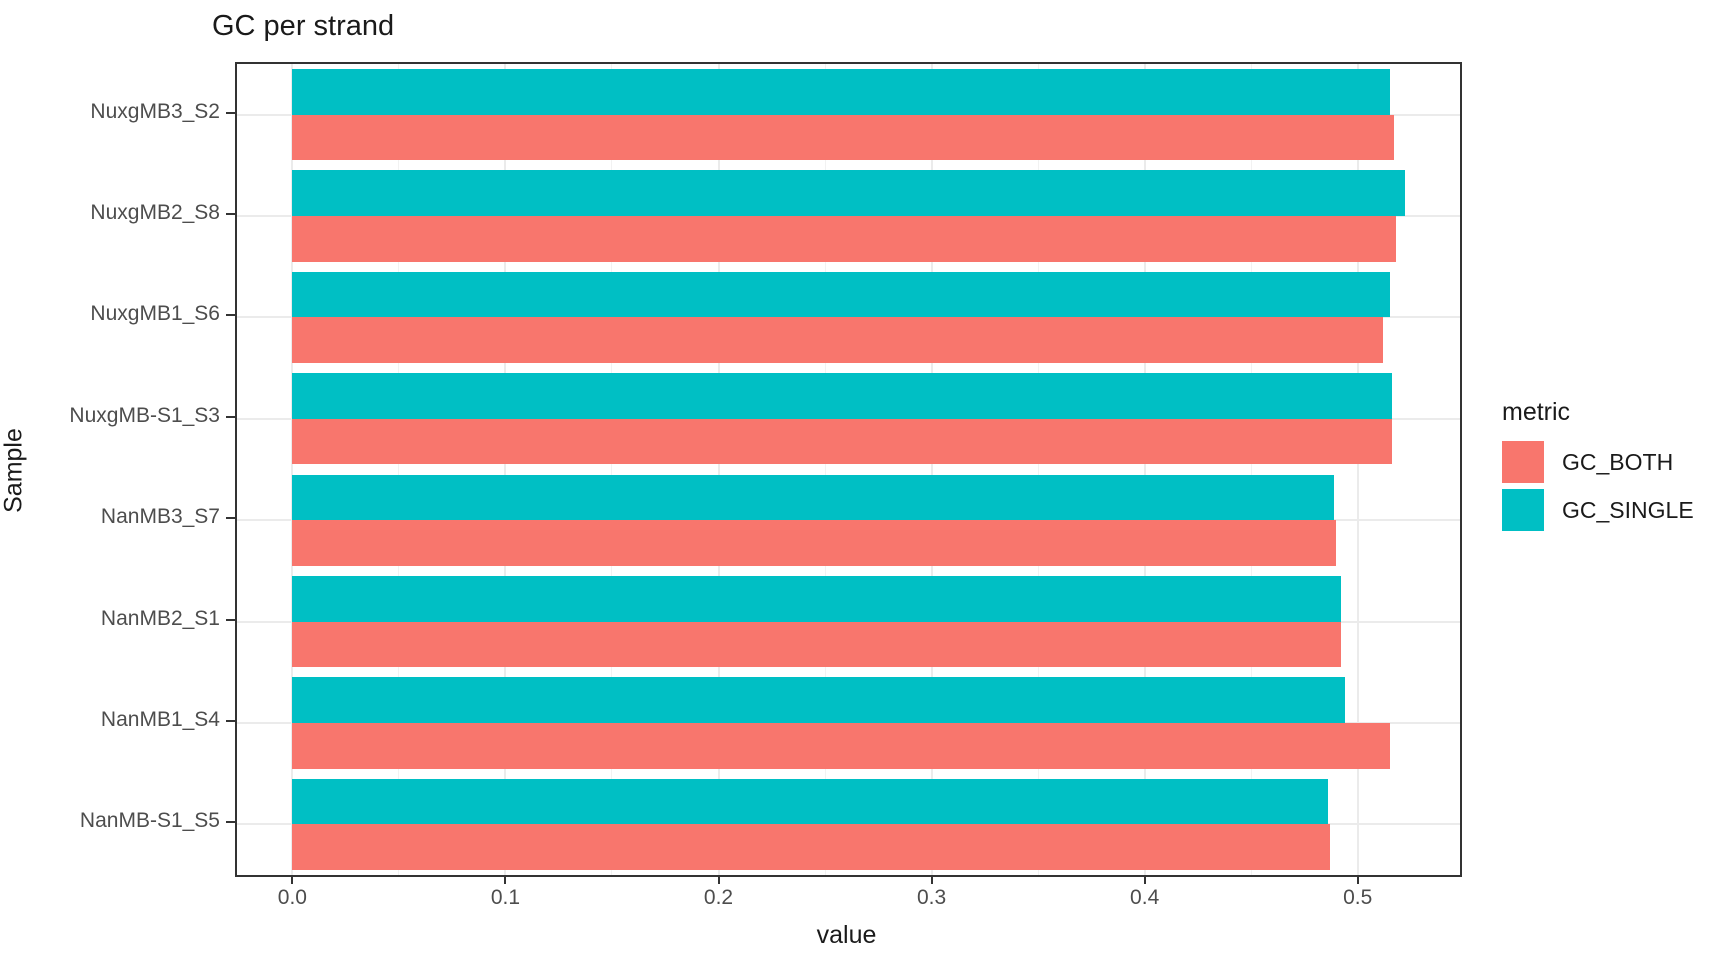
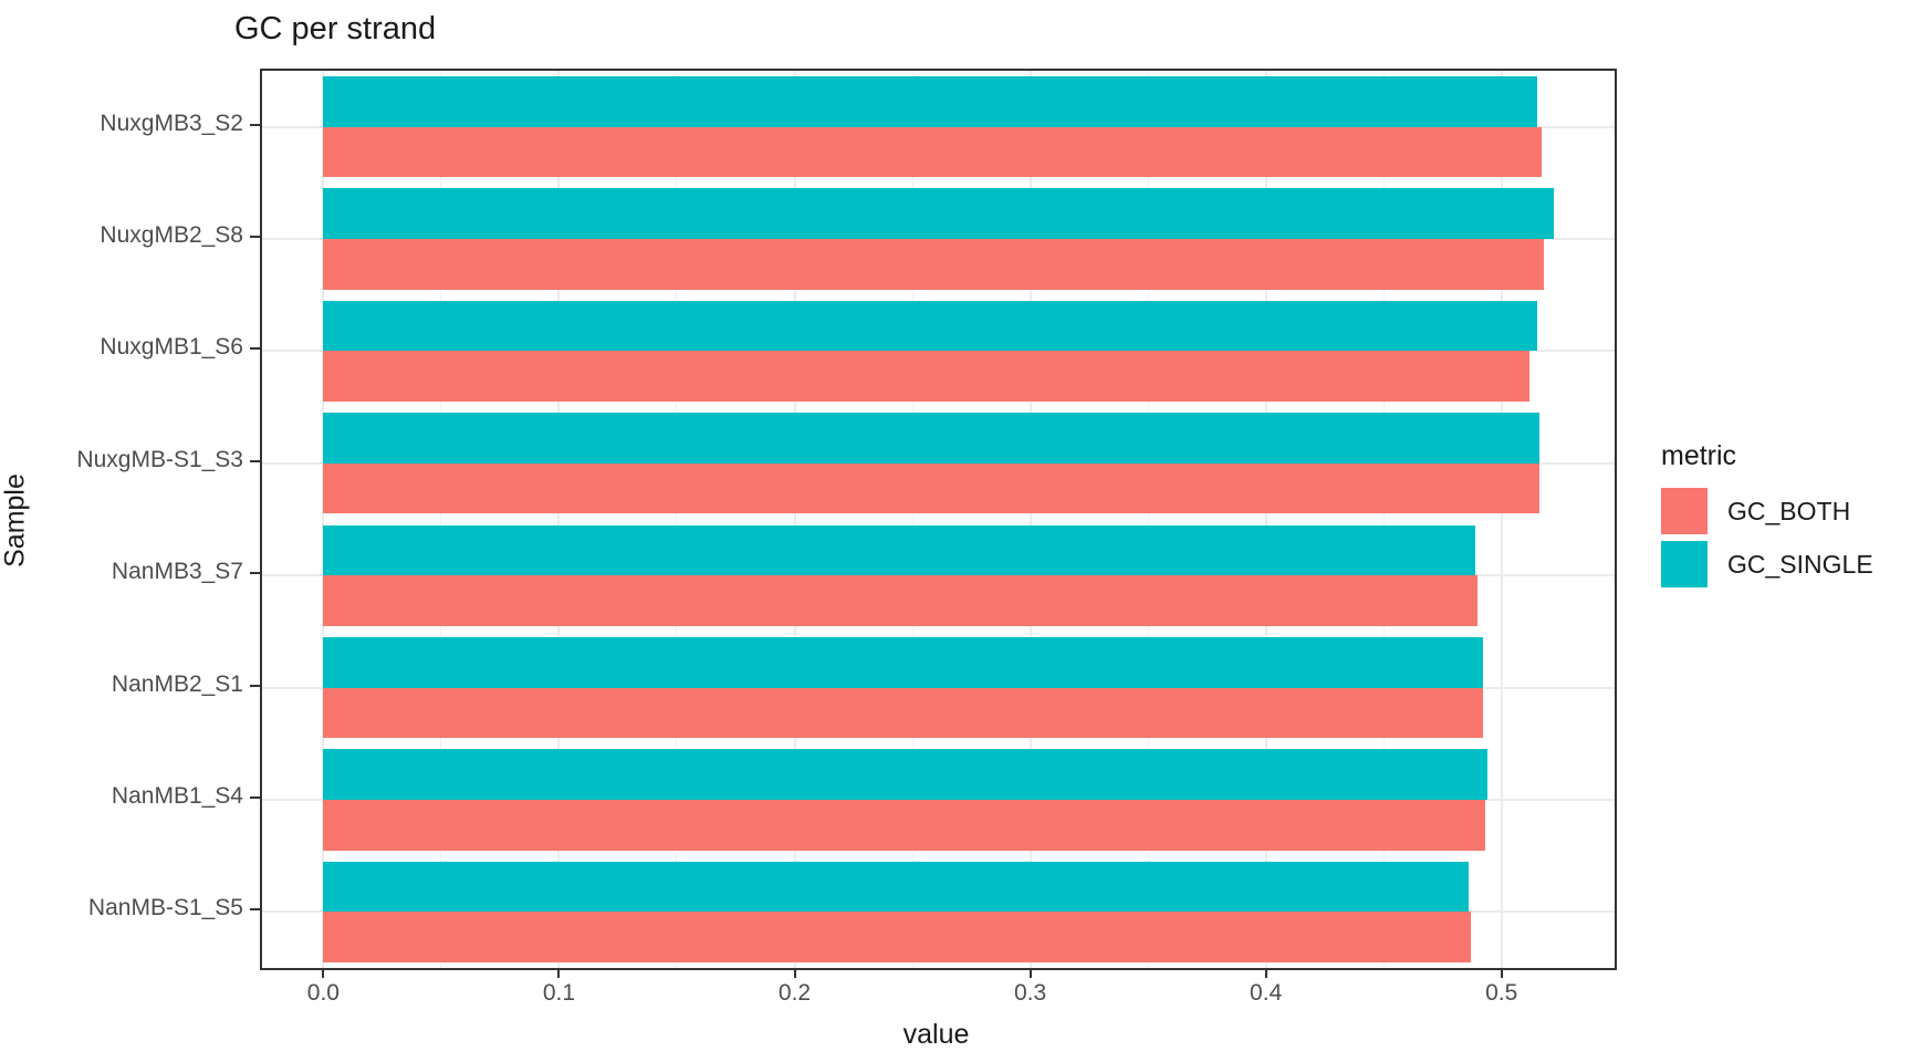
GC_BOTH/NanMB1_S4: 0.515 -> 0.493
